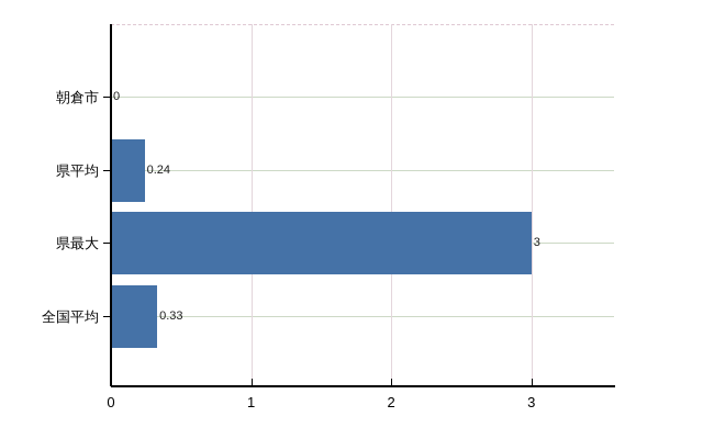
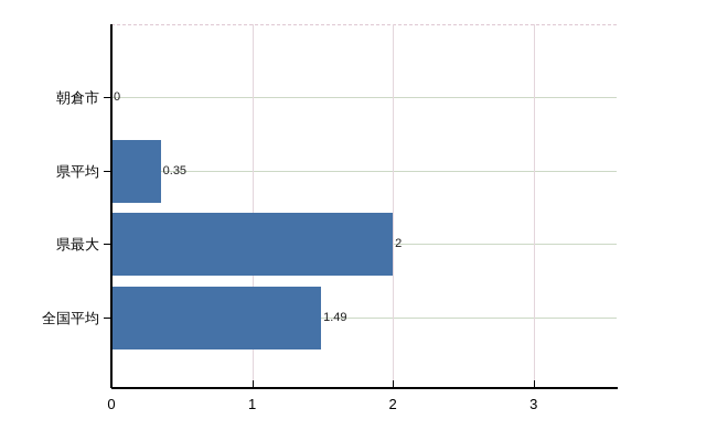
県平均: 0.24 -> 0.35
県最大: 3 -> 2
全国平均: 0.33 -> 1.49
